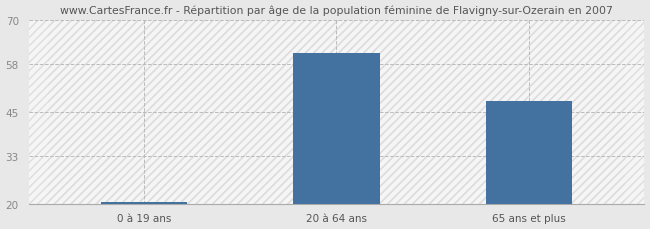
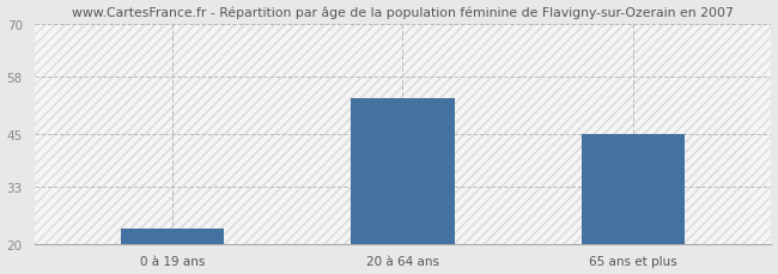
0 à 19 ans: 20.5 -> 23.5
20 à 64 ans: 61.0 -> 53.0
65 ans et plus: 48.0 -> 45.0
